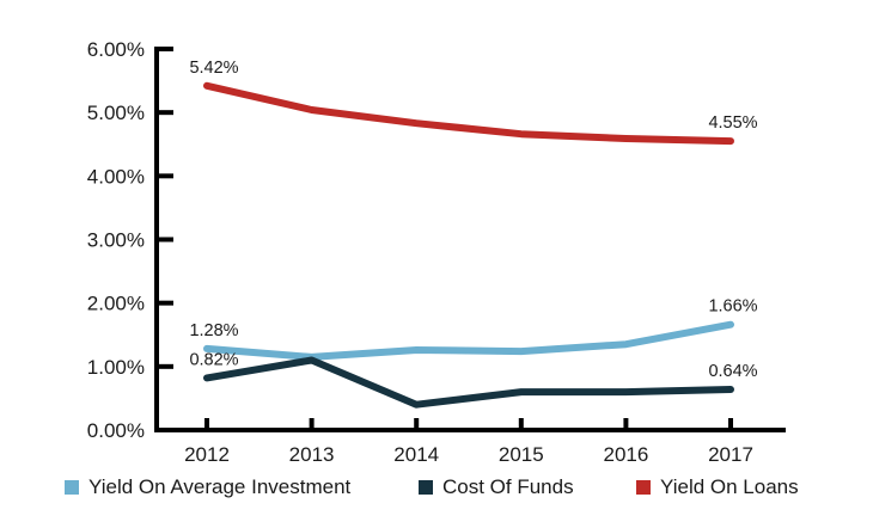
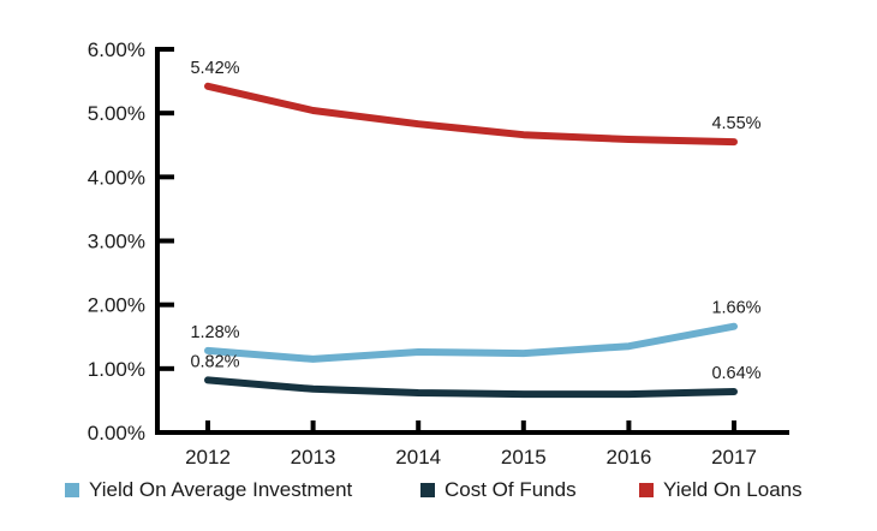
Cost Of Funds/2013: 1.1% -> 0.7%
Cost Of Funds/2014: 0.4% -> 0.6%
